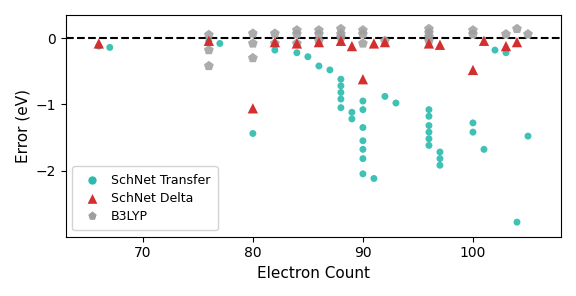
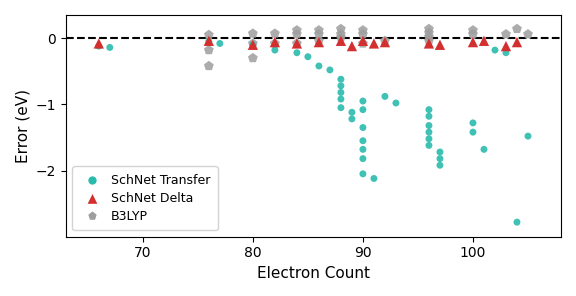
SchNet Transfer/80: -1.44 -> -0.10
SchNet Delta/80: -1.06 -> -0.10
SchNet Delta/90: -0.62 -> -0.04
SchNet Delta/100: -0.48 -> -0.06
